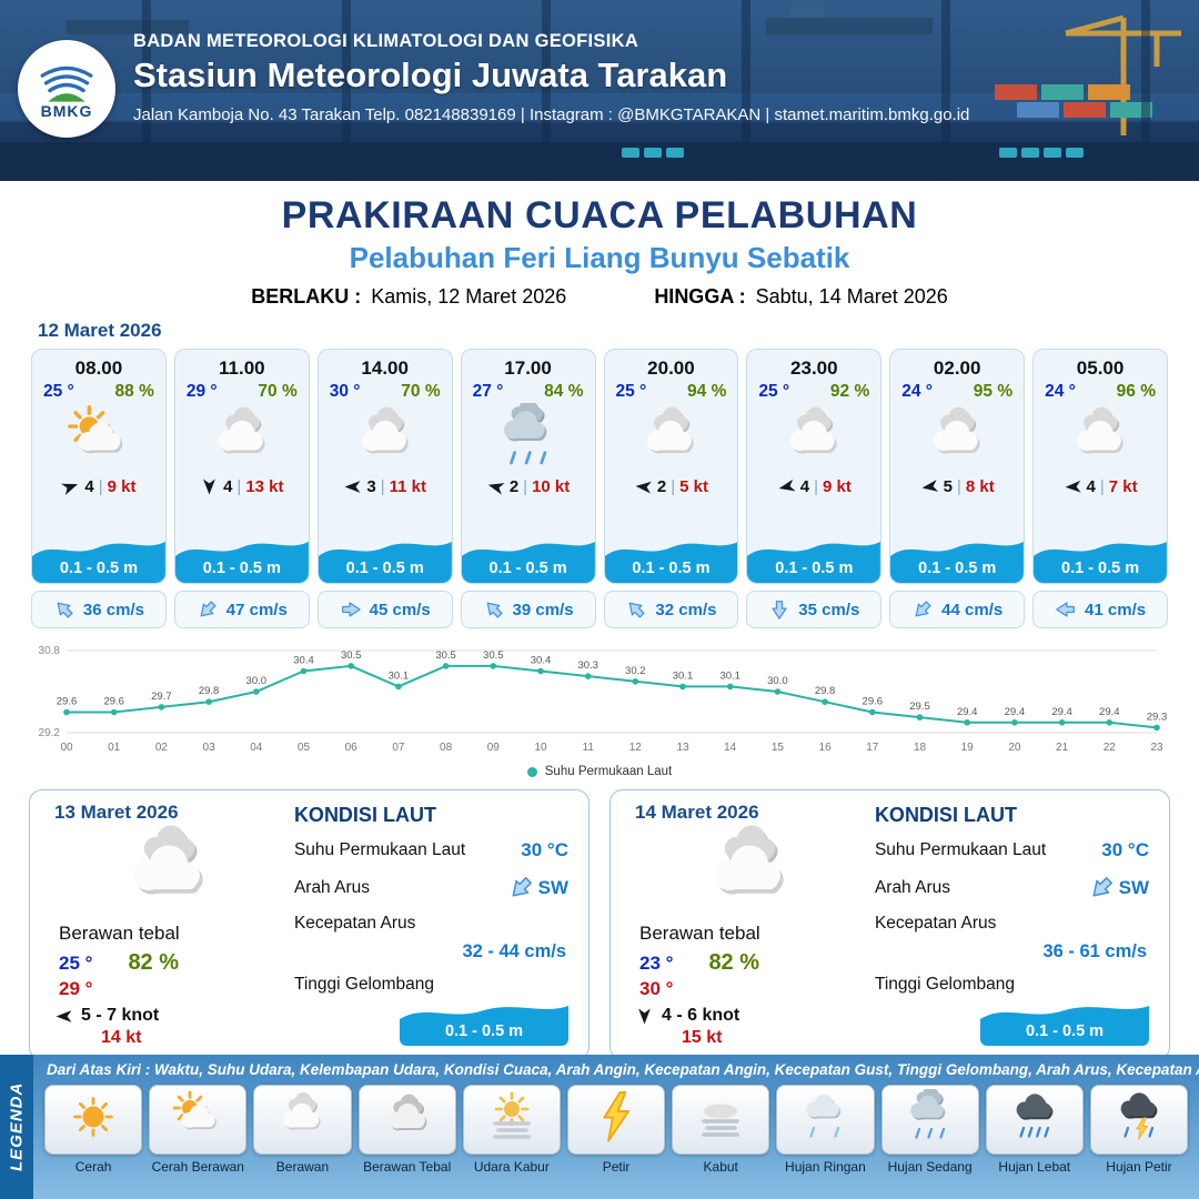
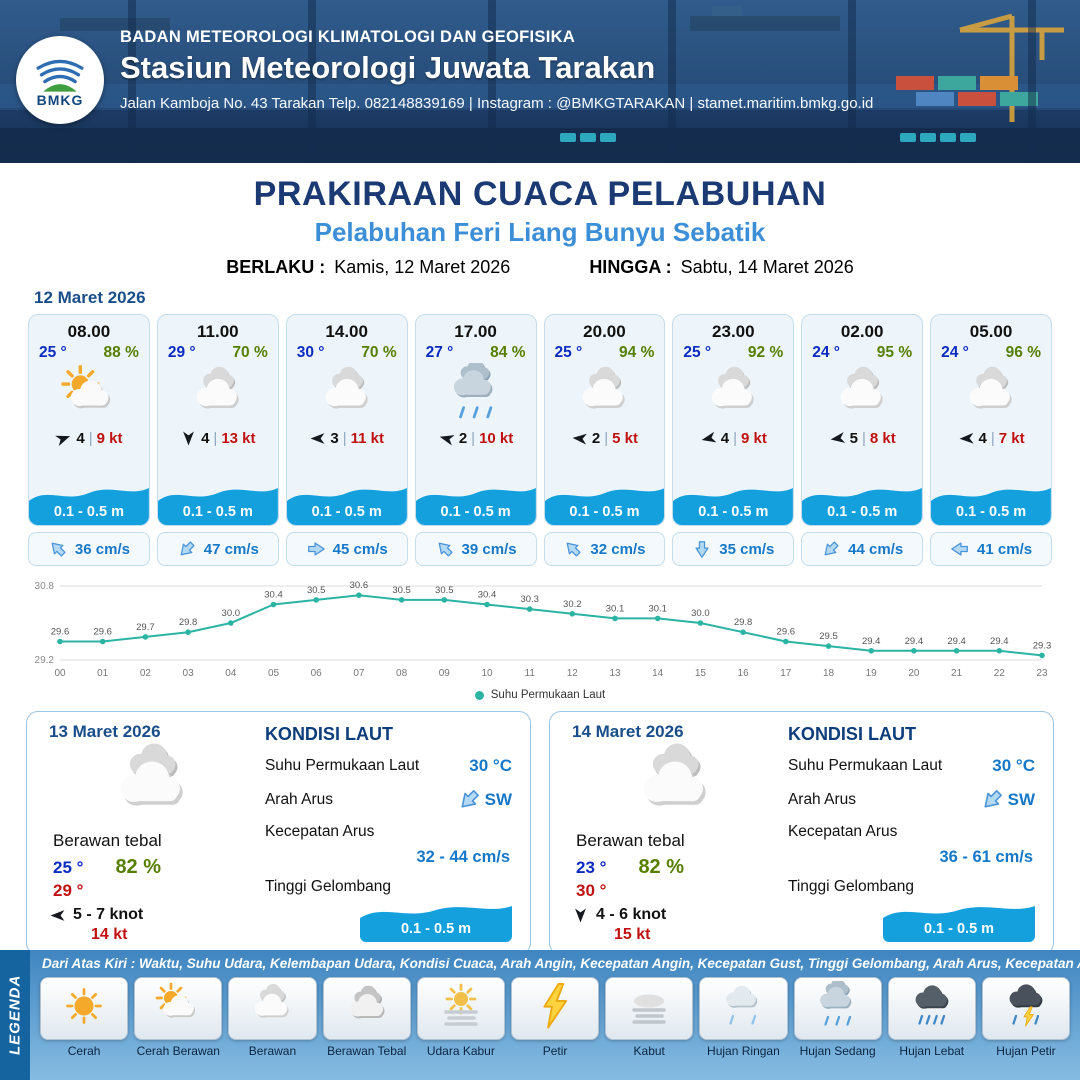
07: 30.1 -> 30.6
